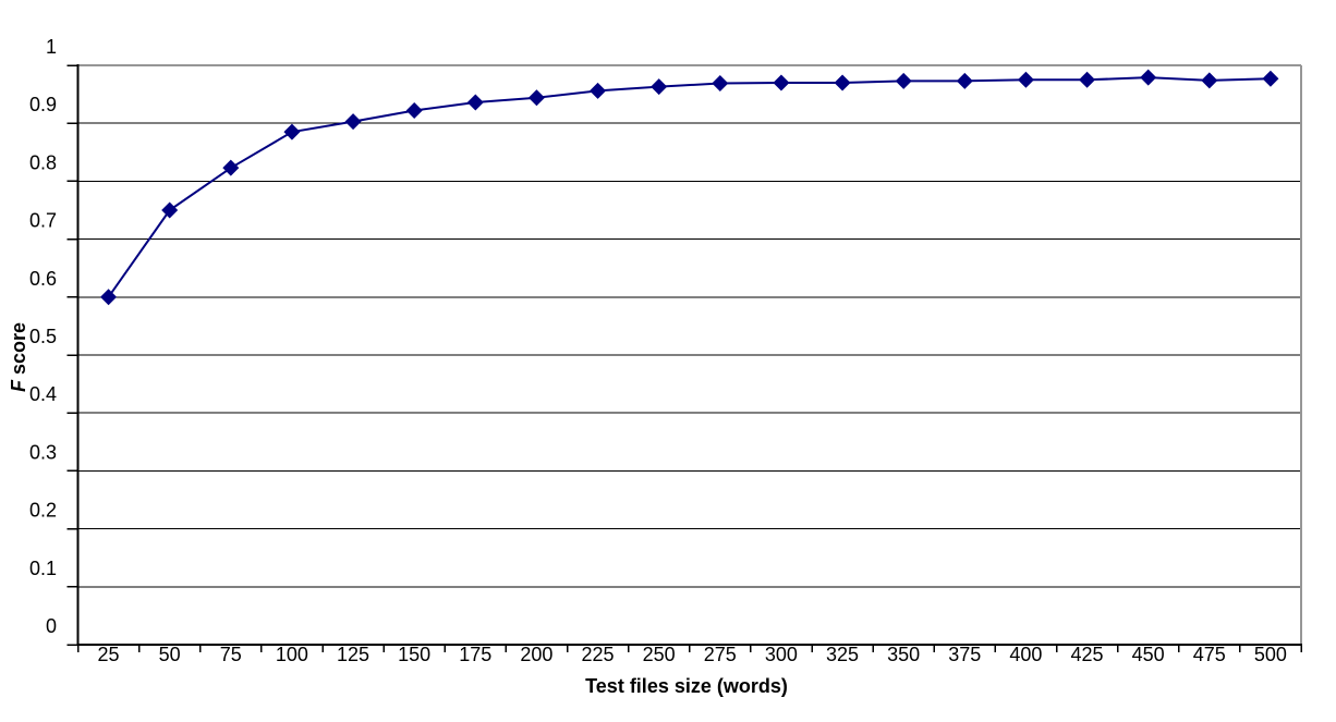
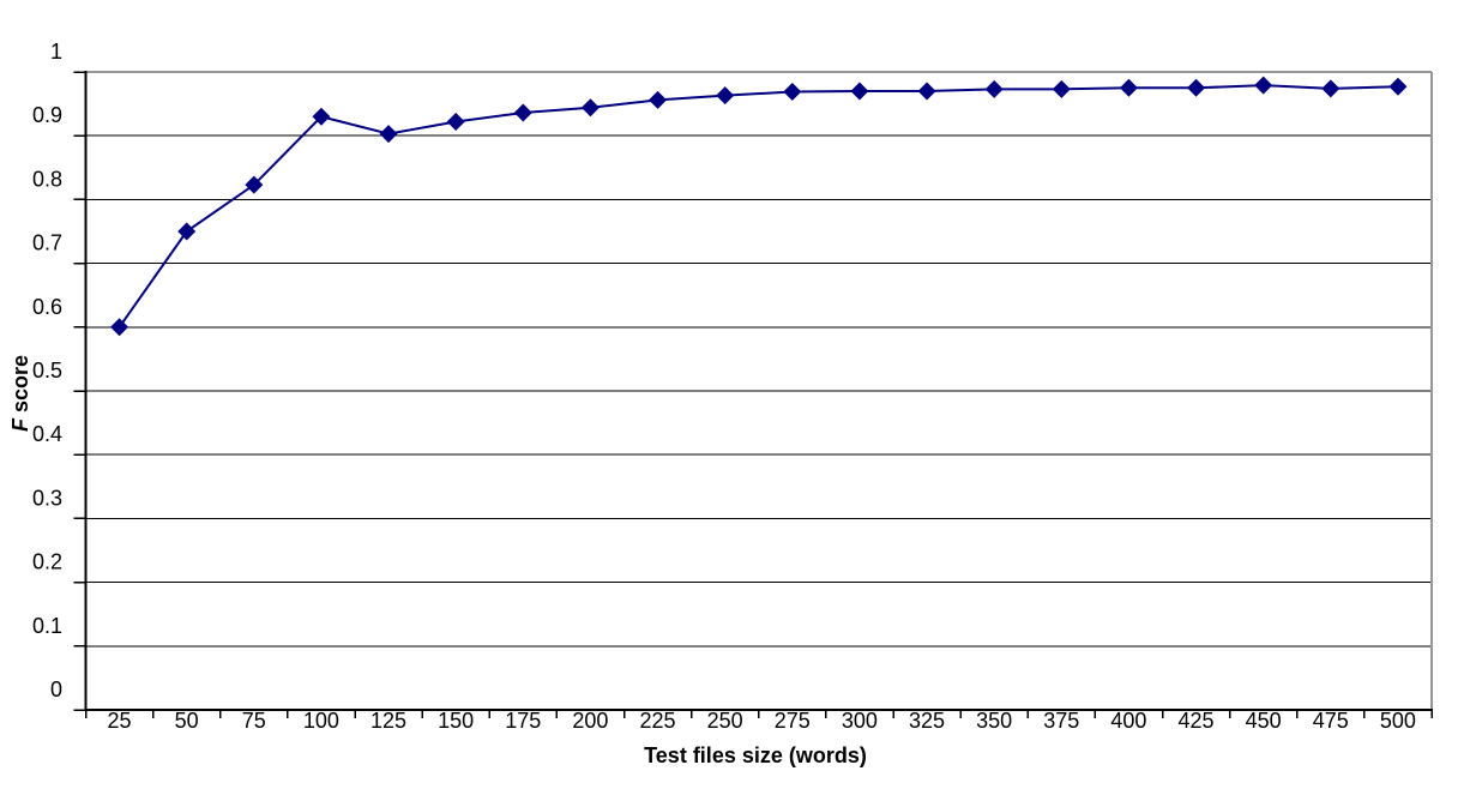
100: 0.89 -> 0.93
